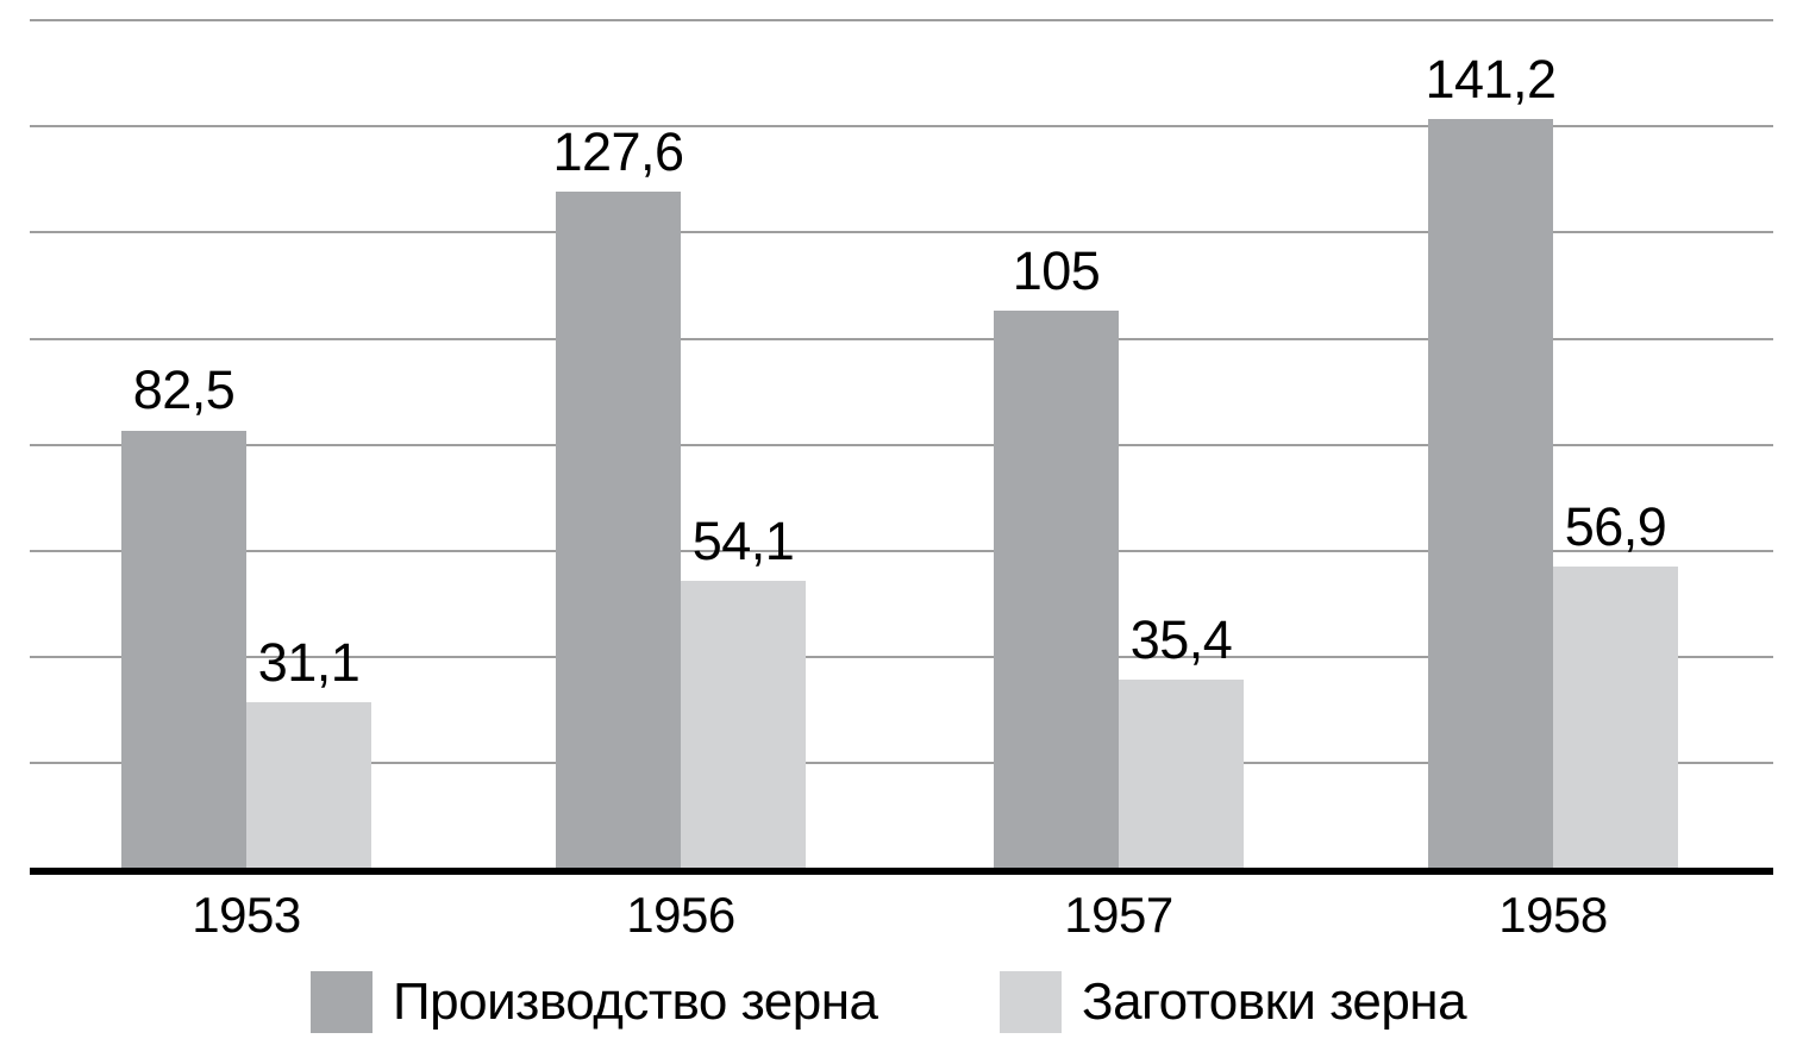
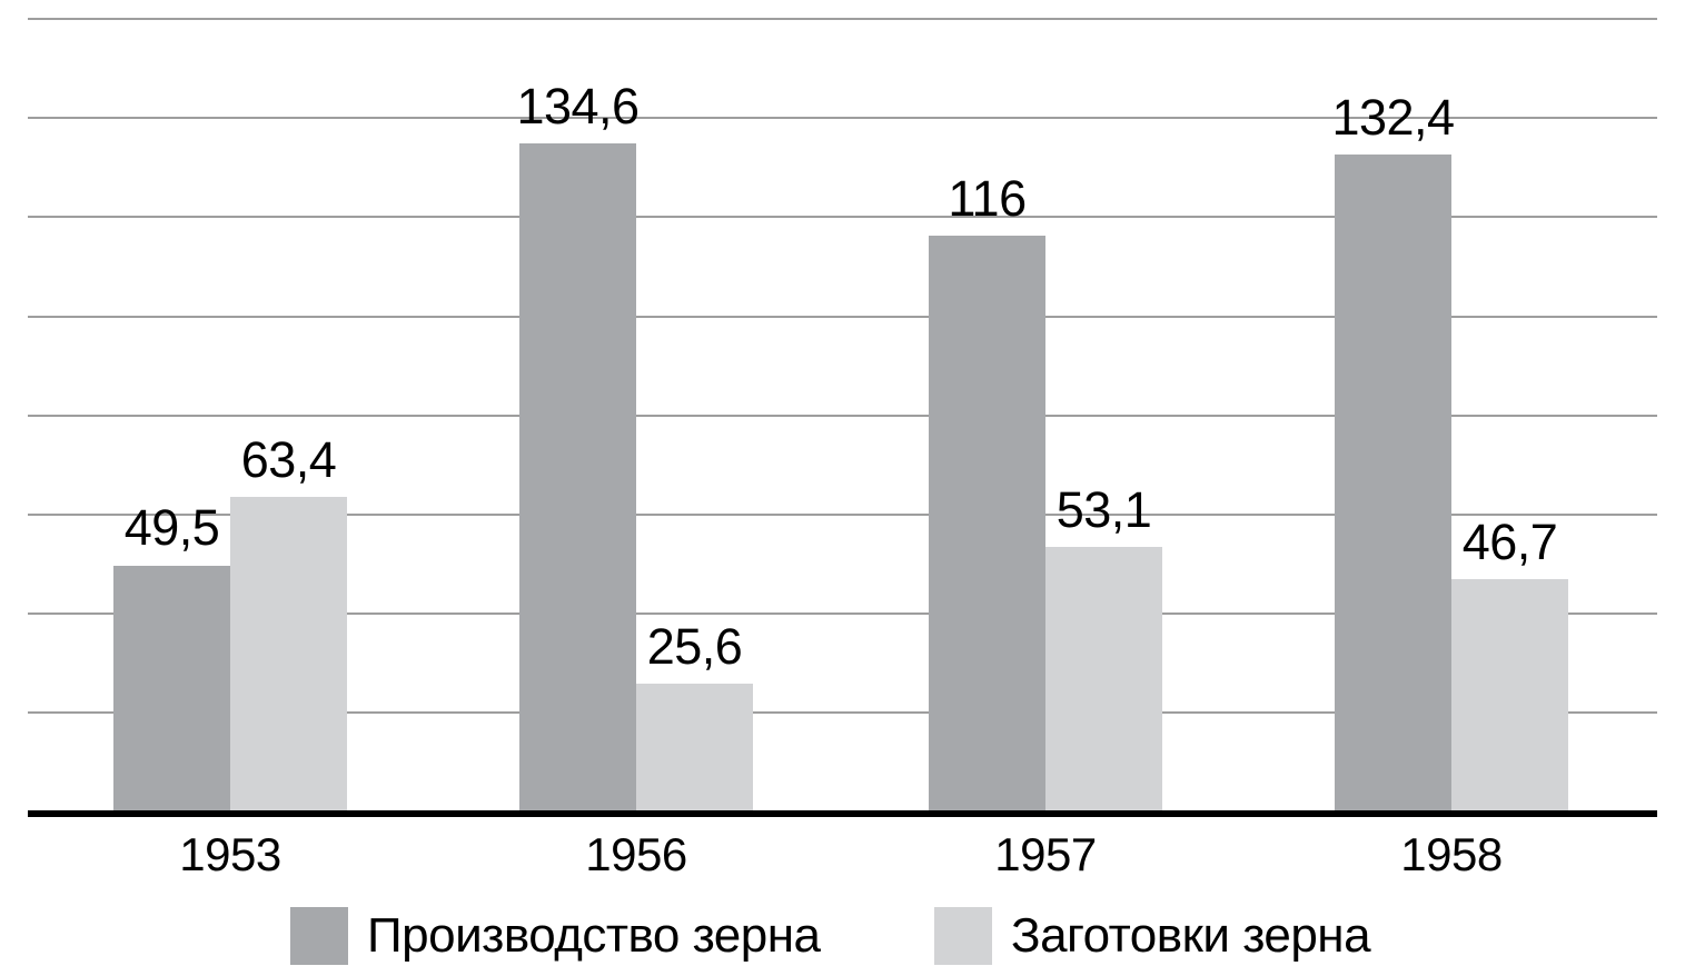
Производство зерна/1953: 82,5 -> 49,5
Заготовки зерна/1953: 31,1 -> 63,4
Производство зерна/1956: 127,6 -> 134,6
Заготовки зерна/1956: 54,1 -> 25,6
Производство зерна/1957: 105 -> 116
Заготовки зерна/1957: 35,4 -> 53,1
Производство зерна/1958: 141,2 -> 132,4
Заготовки зерна/1958: 56,9 -> 46,7
